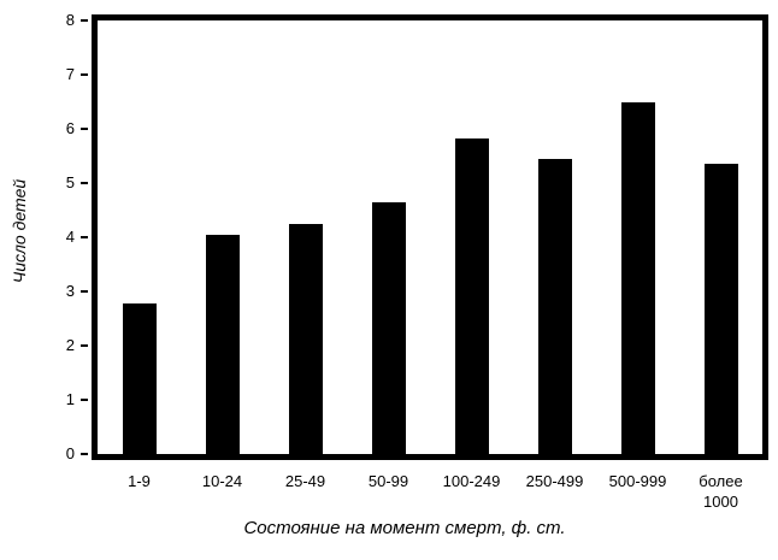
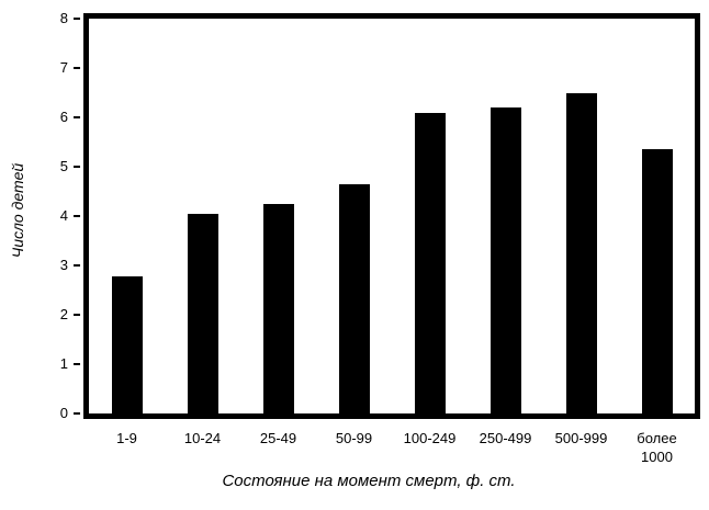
100-249: 5.8 -> 6.1
250-499: 5.5 -> 6.2
